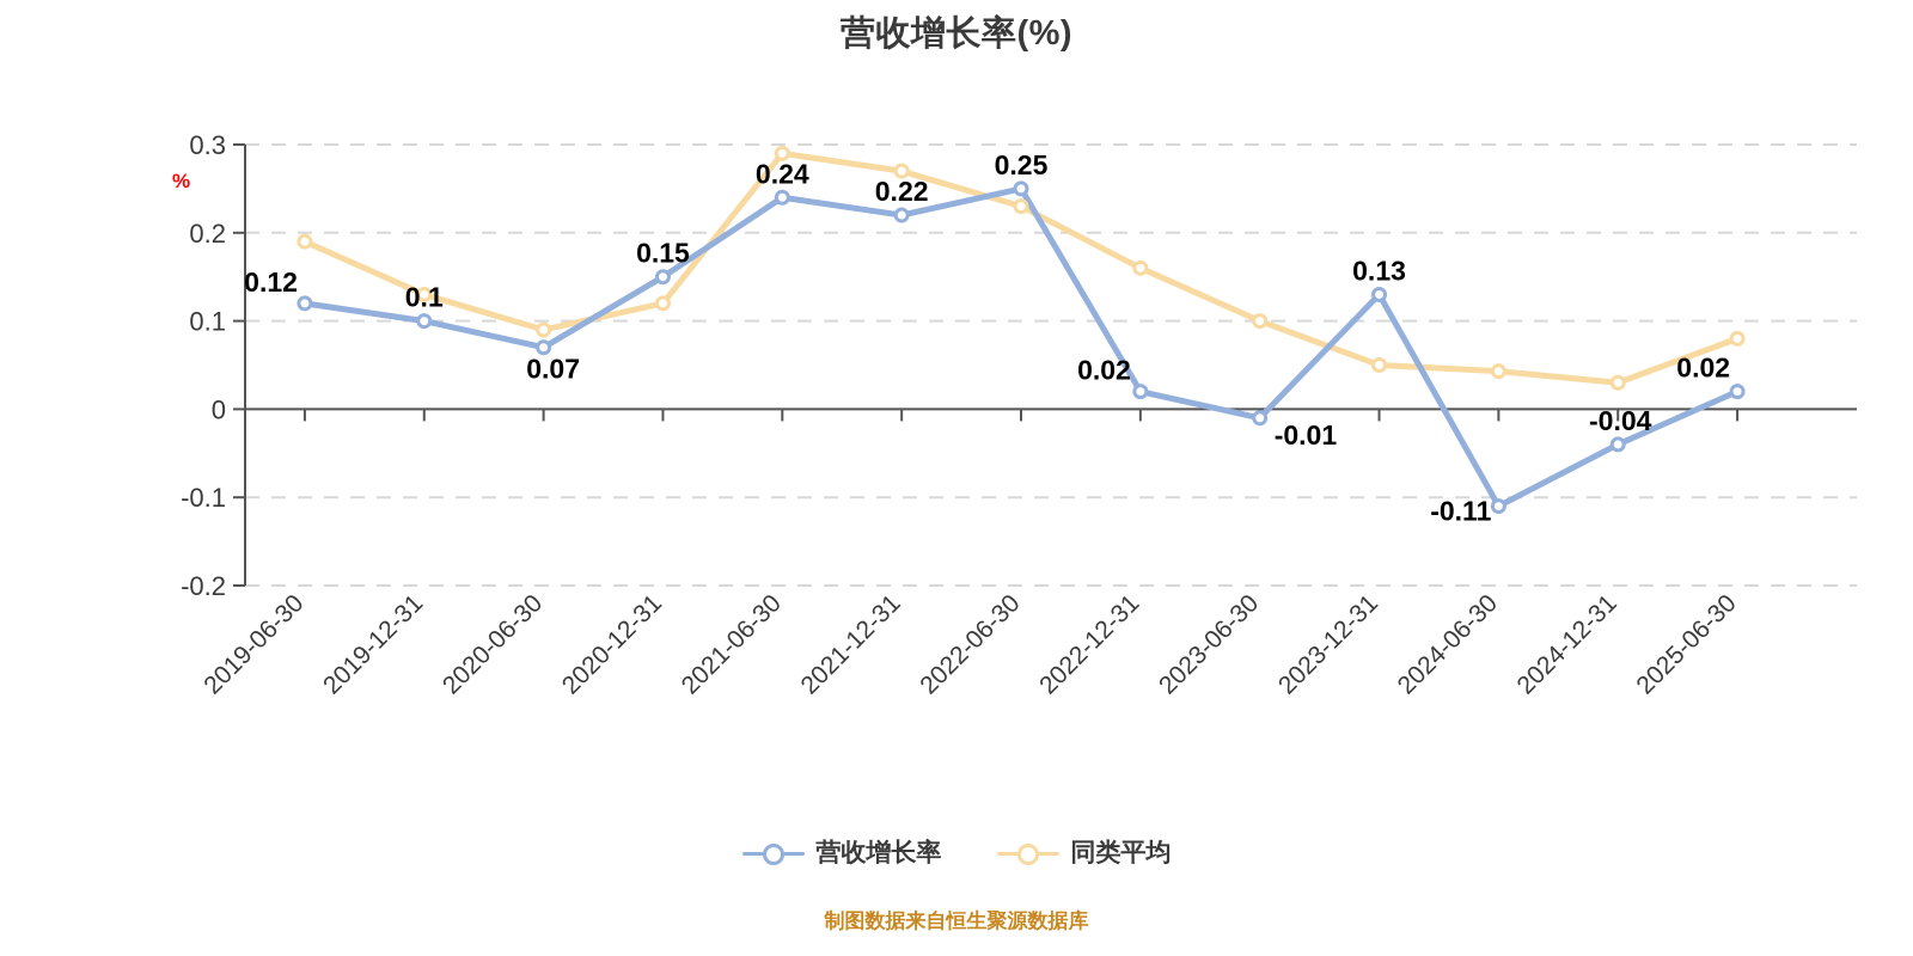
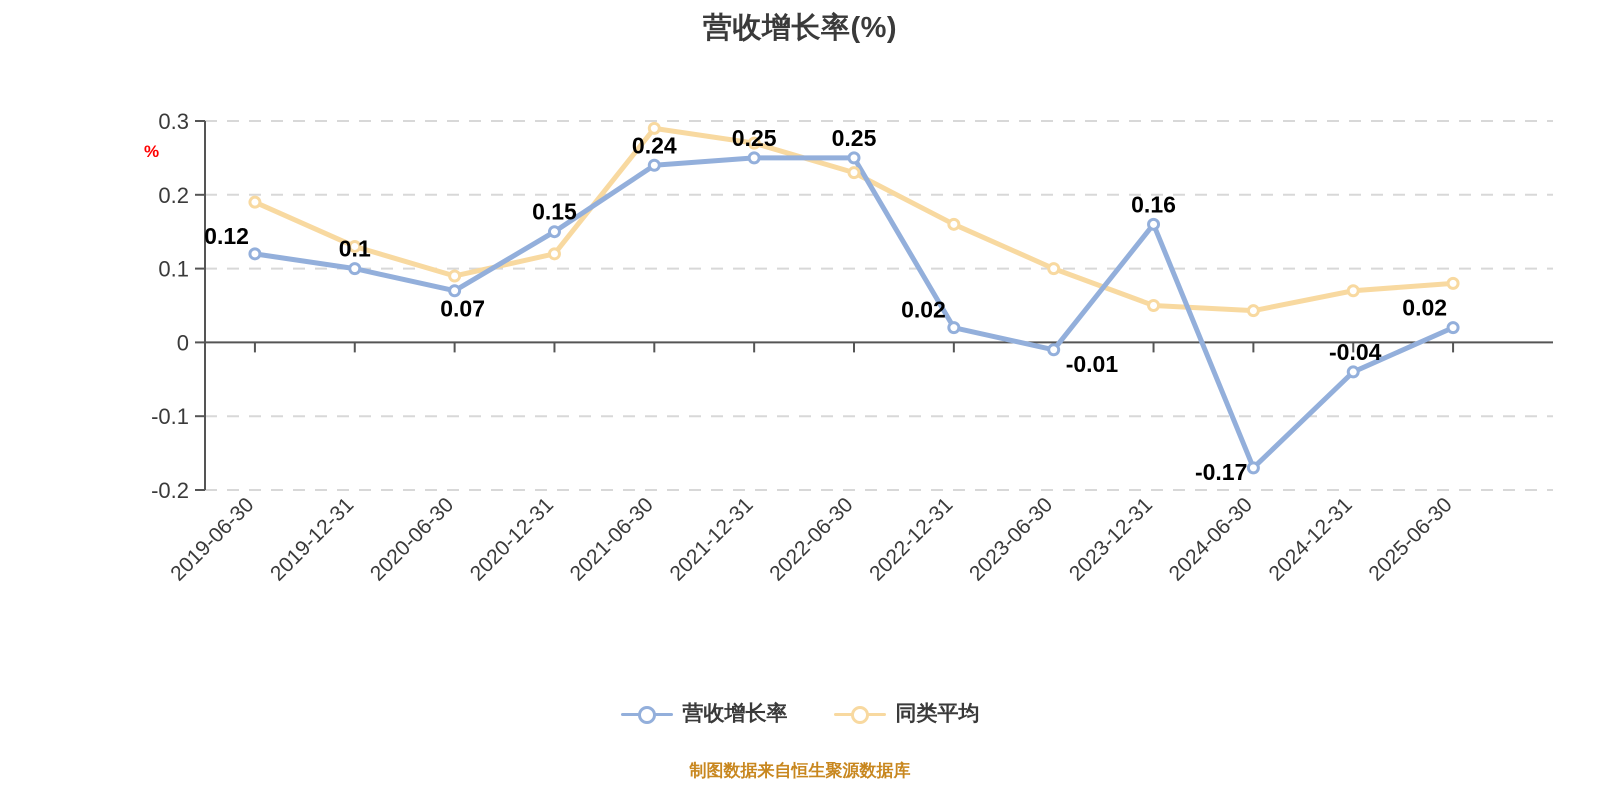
营收增长率/2021-12-31: 0.22 -> 0.25
营收增长率/2023-12-31: 0.13 -> 0.16
营收增长率/2024-06-30: -0.11 -> -0.17
同类平均/2024-12-31: 0.03 -> 0.07
